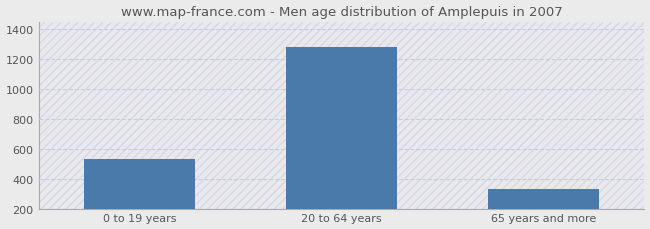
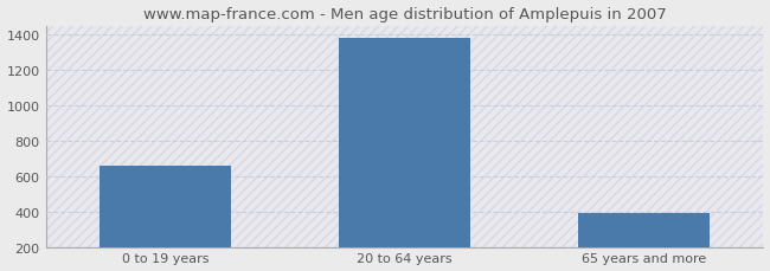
0 to 19 years: 530 -> 660
20 to 64 years: 1280 -> 1380
65 years and more: 330 -> 390
